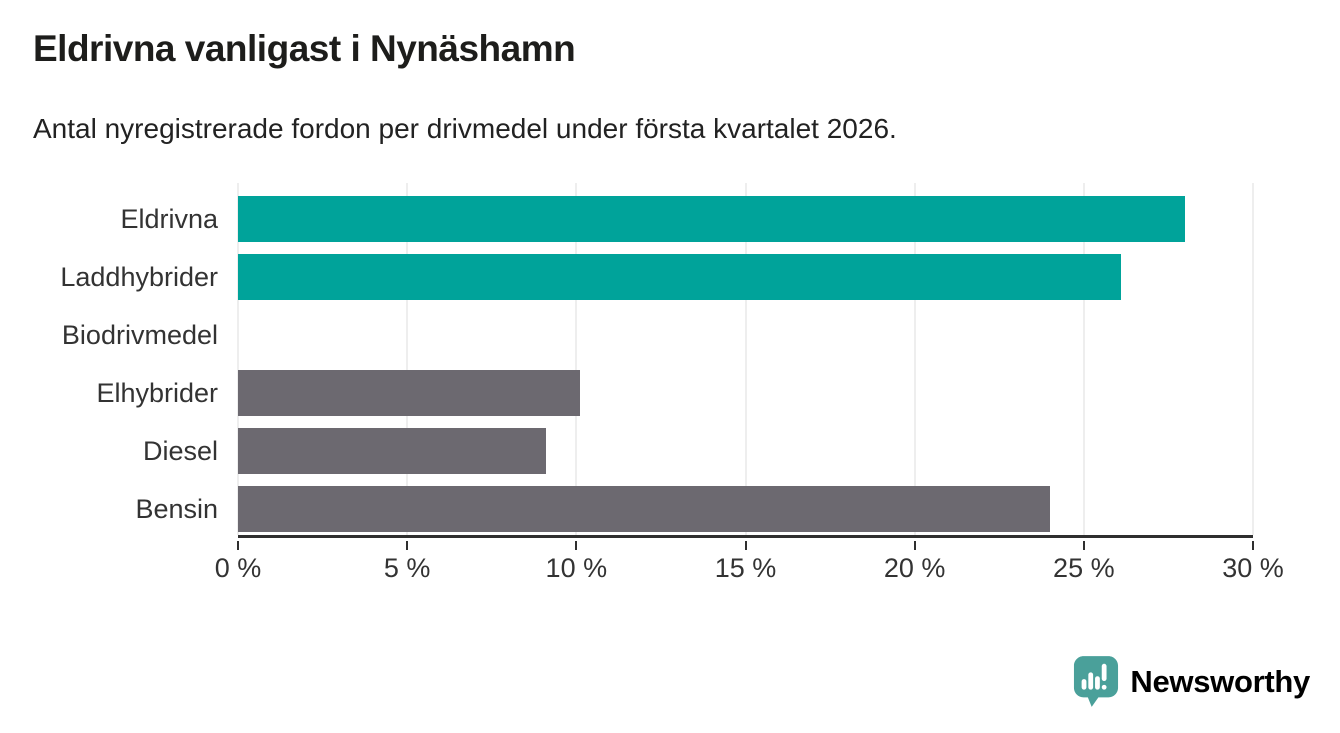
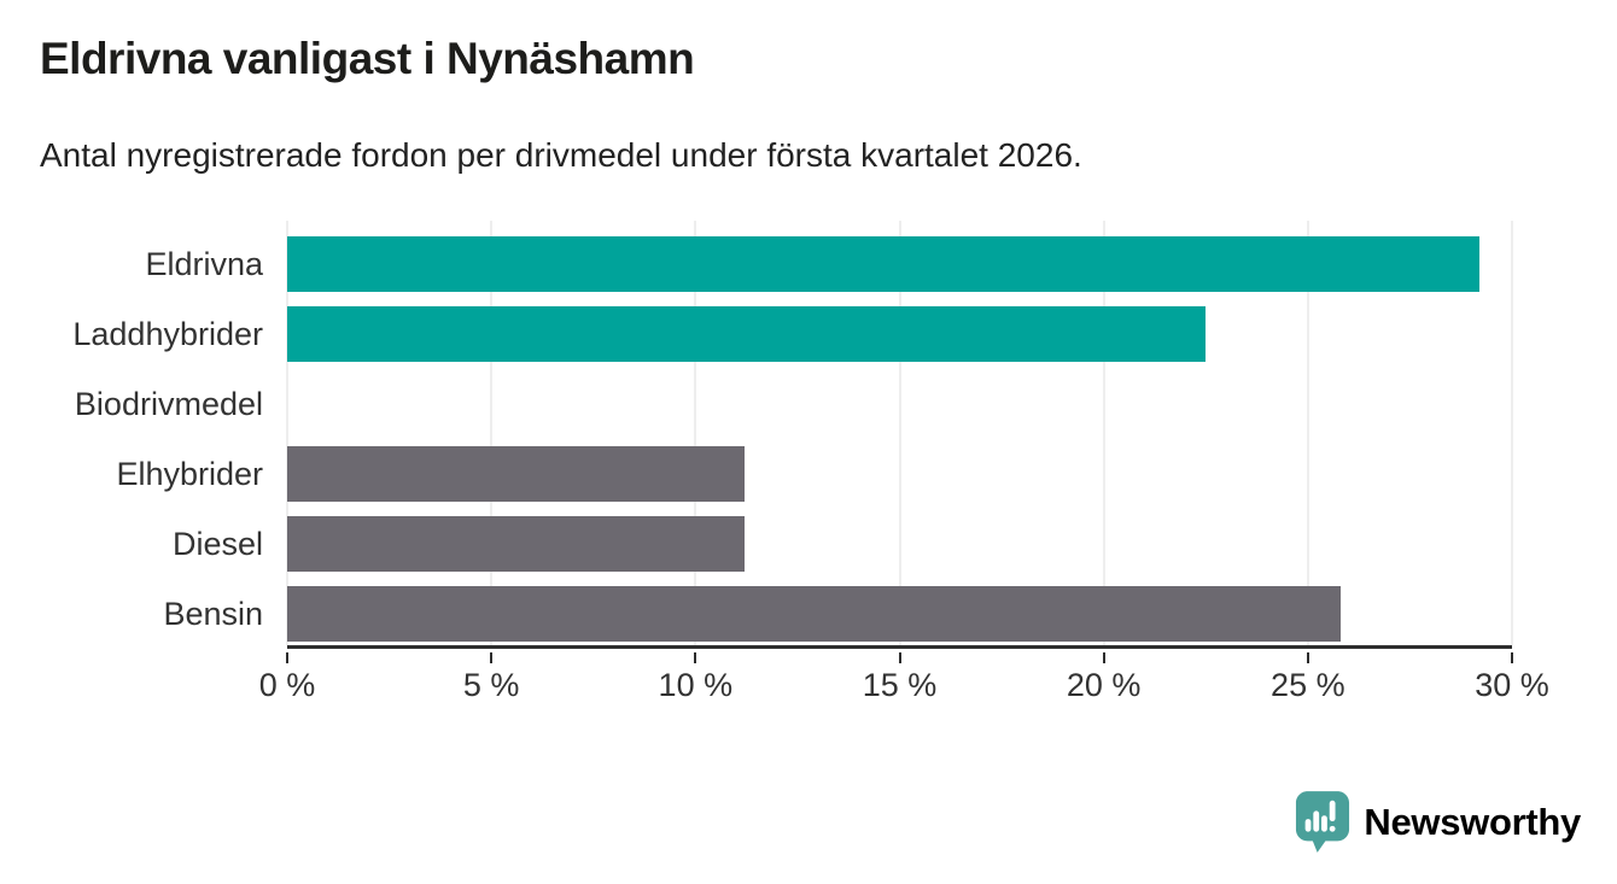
Eldrivna: 28.0% -> 29.2%
Laddhybrider: 26.1% -> 22.5%
Elhybrider: 10.1% -> 11.2%
Diesel: 9.1% -> 11.2%
Bensin: 24.0% -> 25.8%
